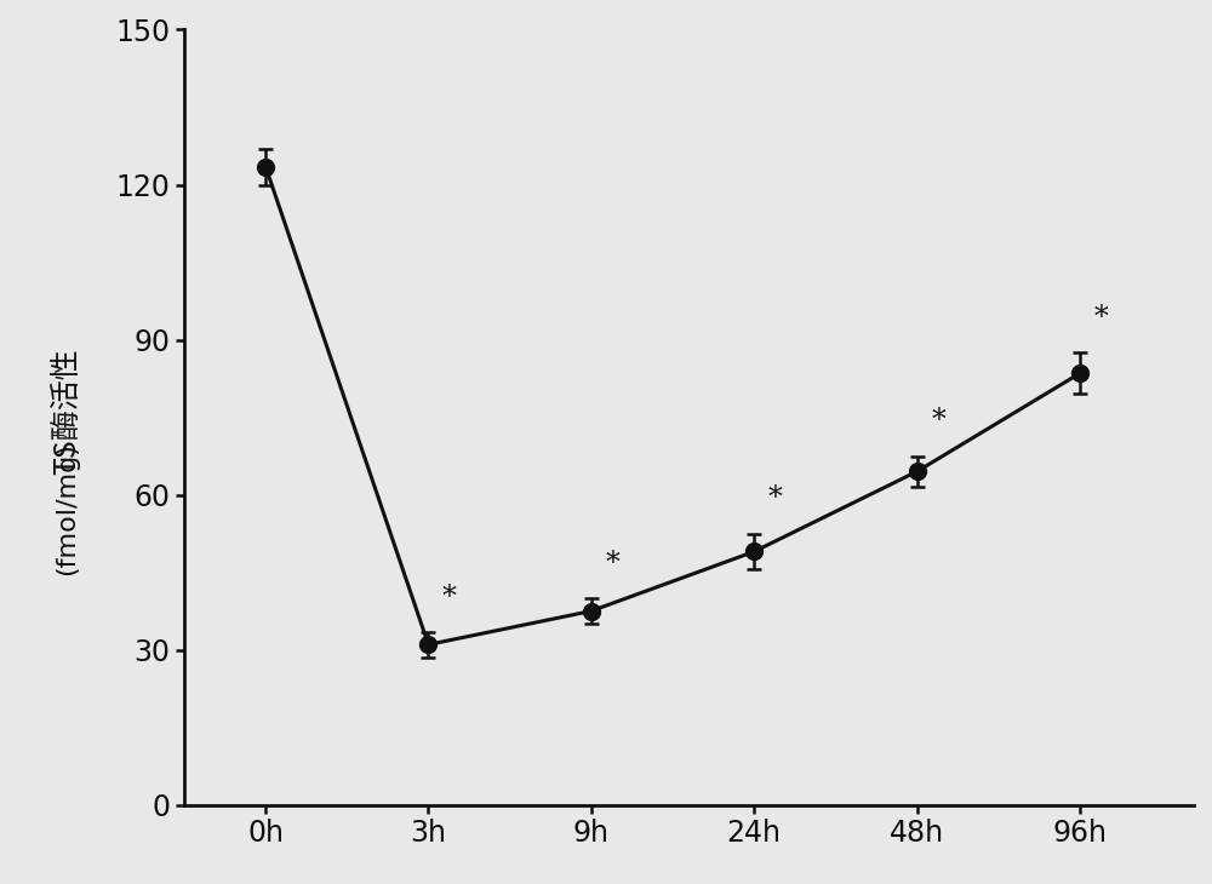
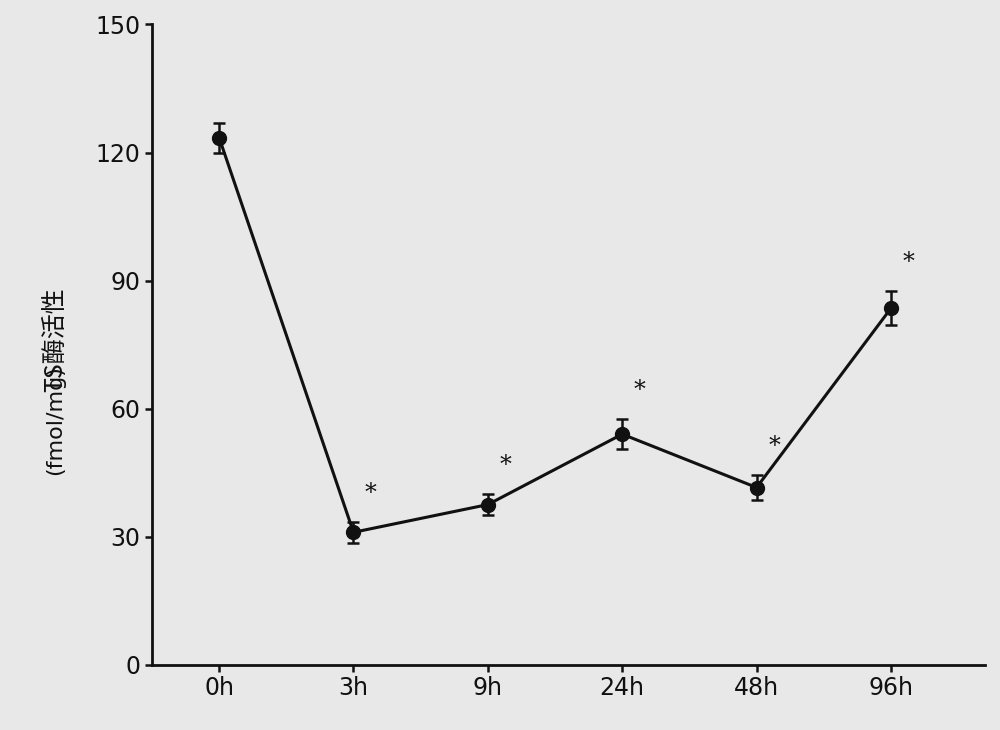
24h: 49.0 -> 54.0
48h: 64.5 -> 41.5
